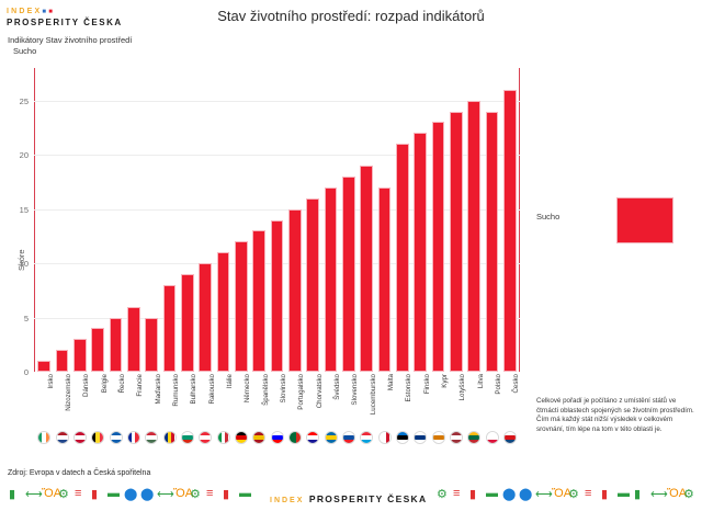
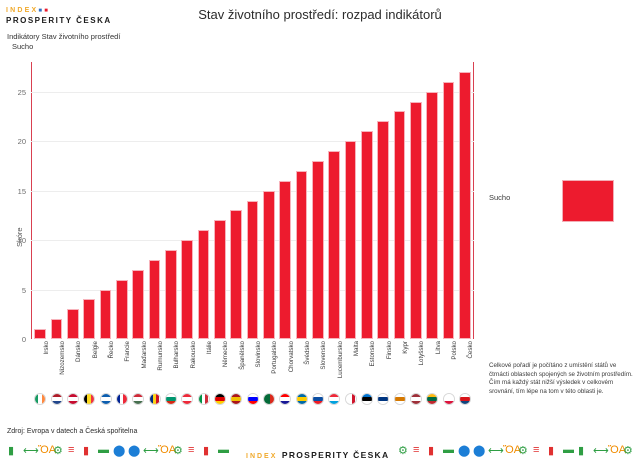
Maďarsko: 5 -> 7
Malta: 17 -> 20
Polsko: 24 -> 26
Česko: 26 -> 27
